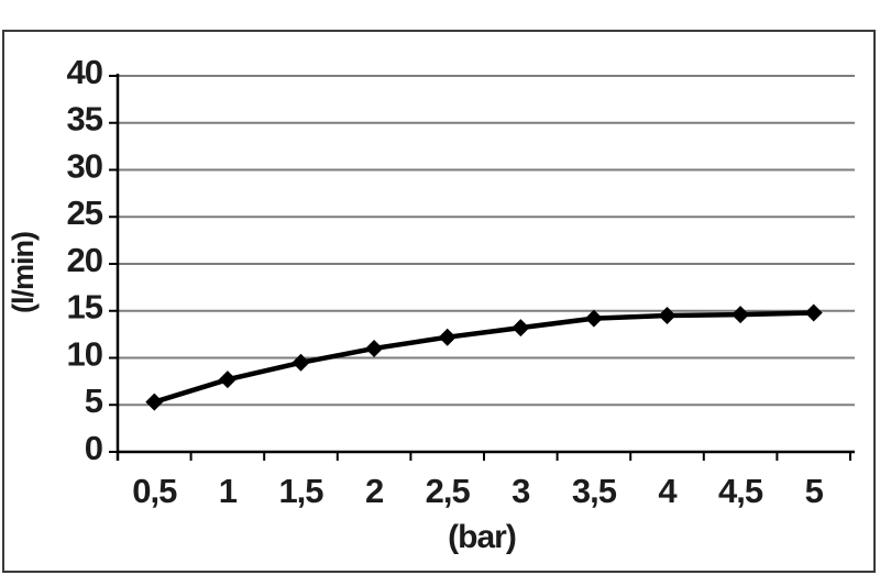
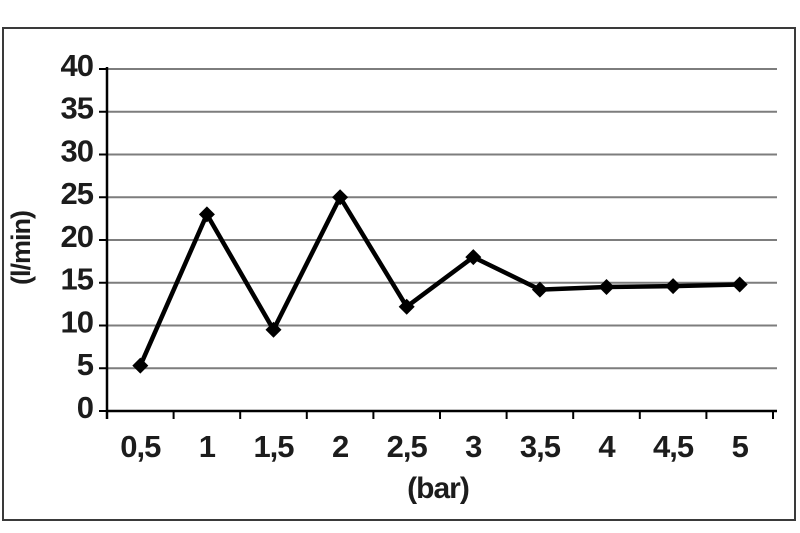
1: 8 -> 23
2: 11 -> 25
3: 13 -> 18
